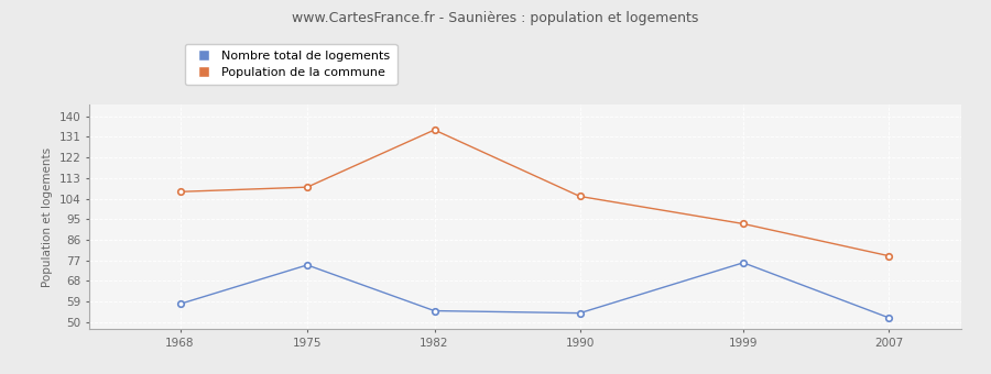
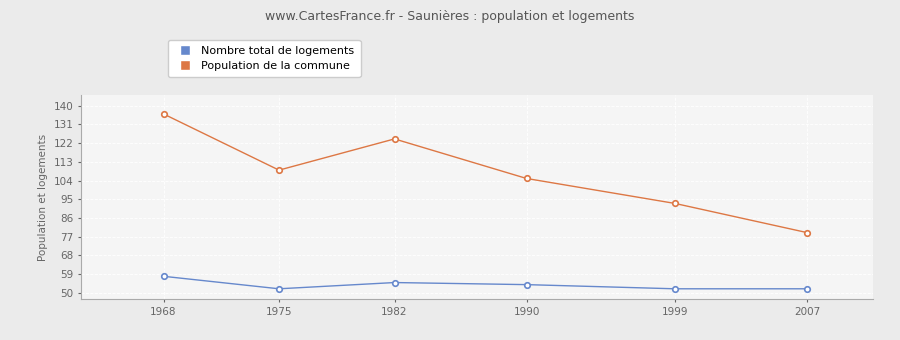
Population de la commune/1968: 107 -> 136
Nombre total de logements/1975: 75 -> 52
Population de la commune/1982: 134 -> 124
Nombre total de logements/1999: 76 -> 52
